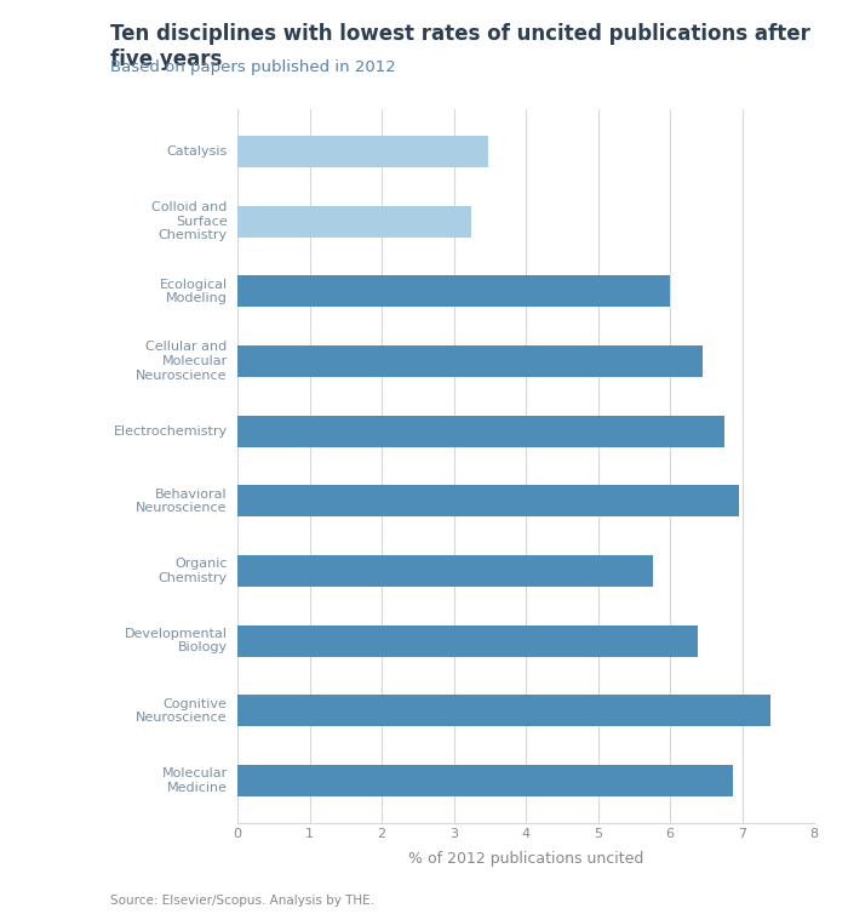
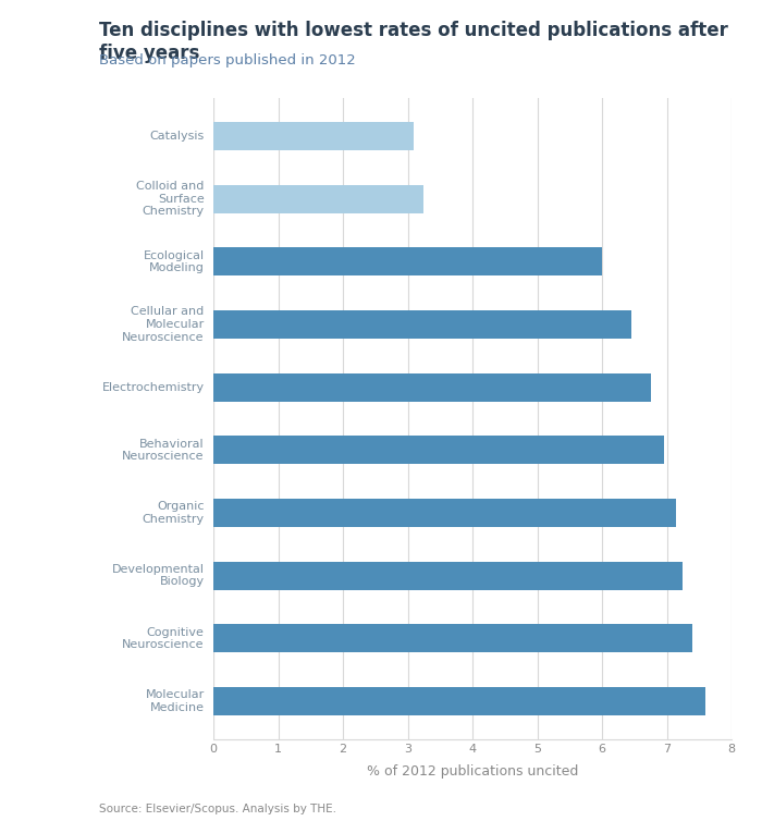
Catalysis: 3.48 -> 3.10
Organic Chemistry: 5.76 -> 7.15
Developmental Biology: 6.38 -> 7.25
Molecular Medicine: 6.88 -> 7.60
